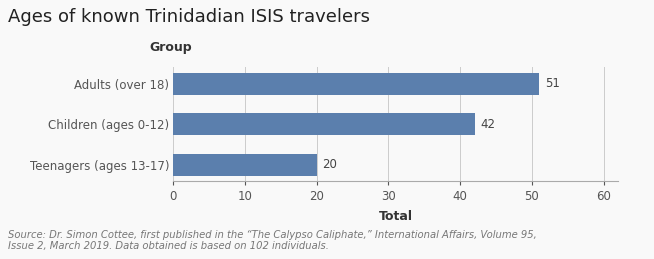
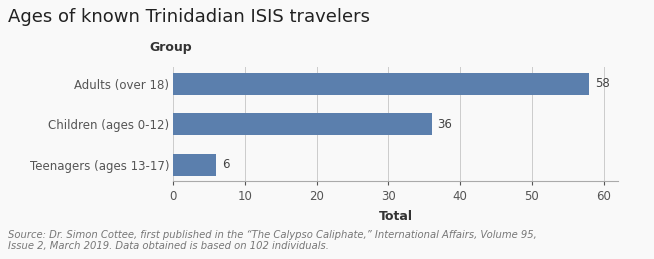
Adults (over 18): 51 -> 58
Children (ages 0-12): 42 -> 36
Teenagers (ages 13-17): 20 -> 6
